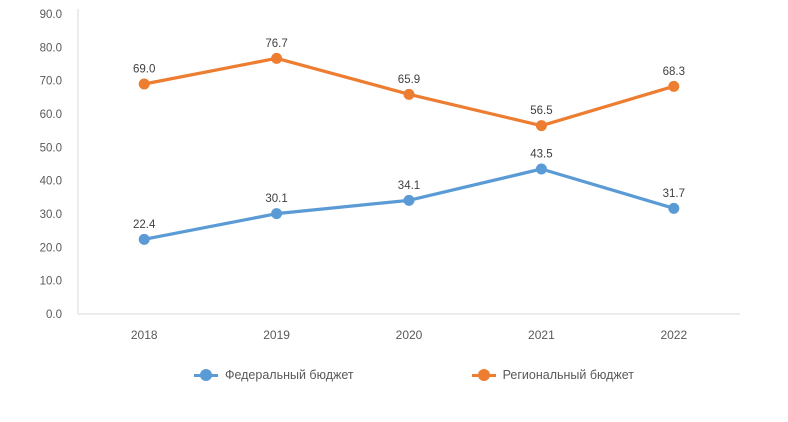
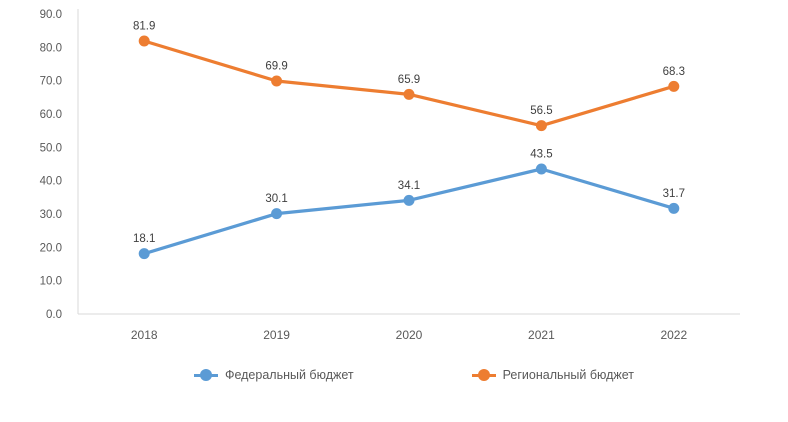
Федеральный бюджет/2018: 22.4 -> 18.1
Региональный бюджет/2018: 69.0 -> 81.9
Региональный бюджет/2019: 76.7 -> 69.9
